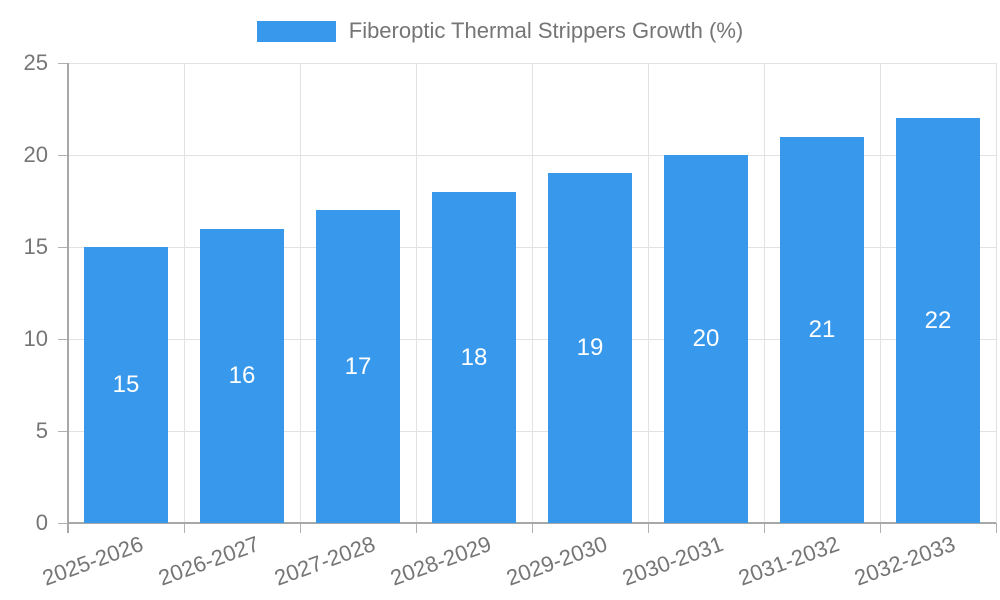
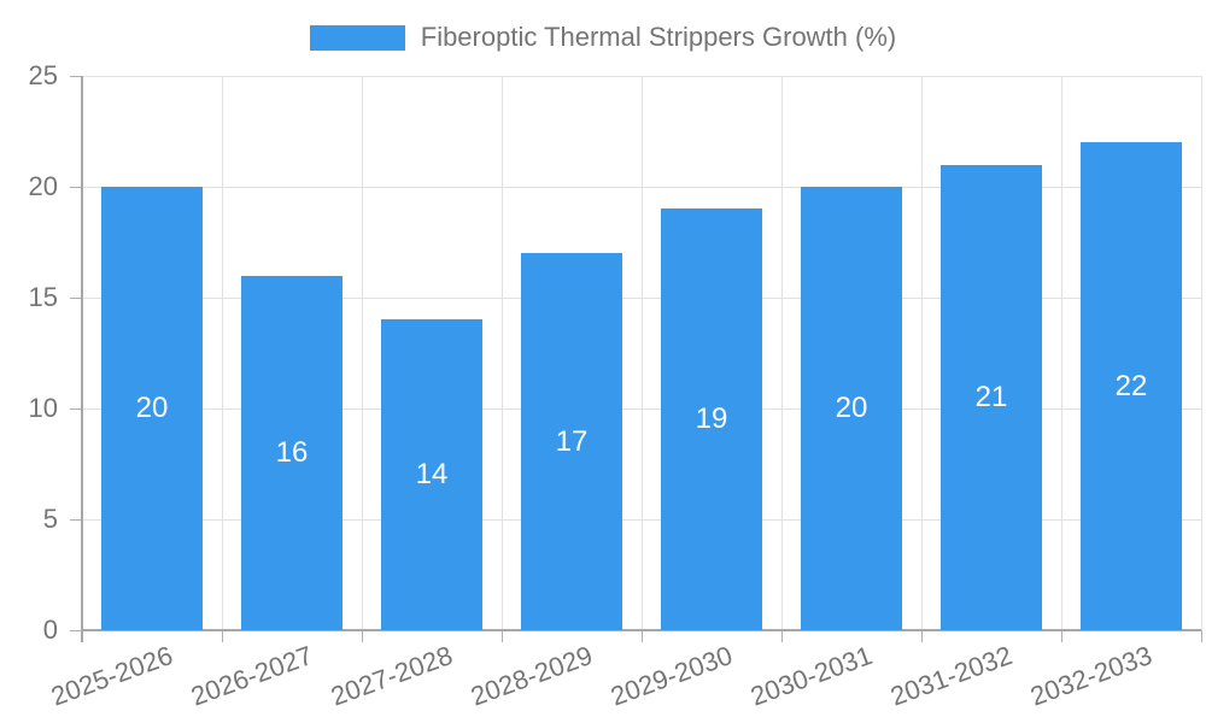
2025-2026: 15 -> 20
2027-2028: 17 -> 14
2028-2029: 18 -> 17
